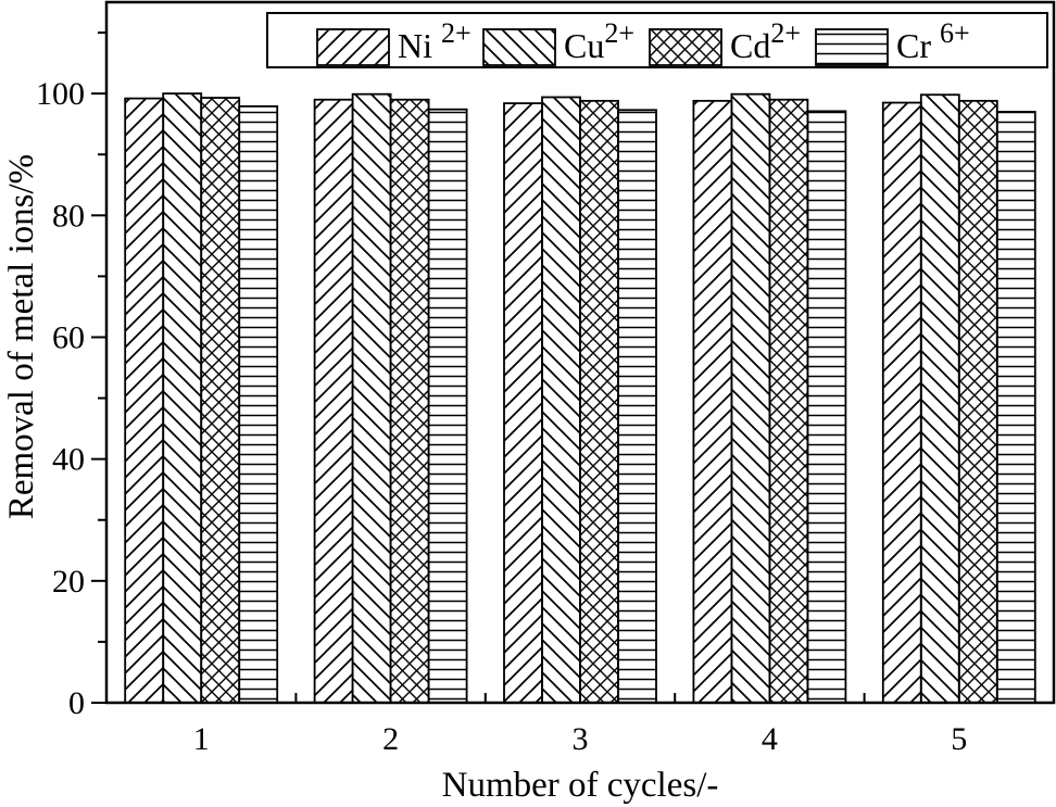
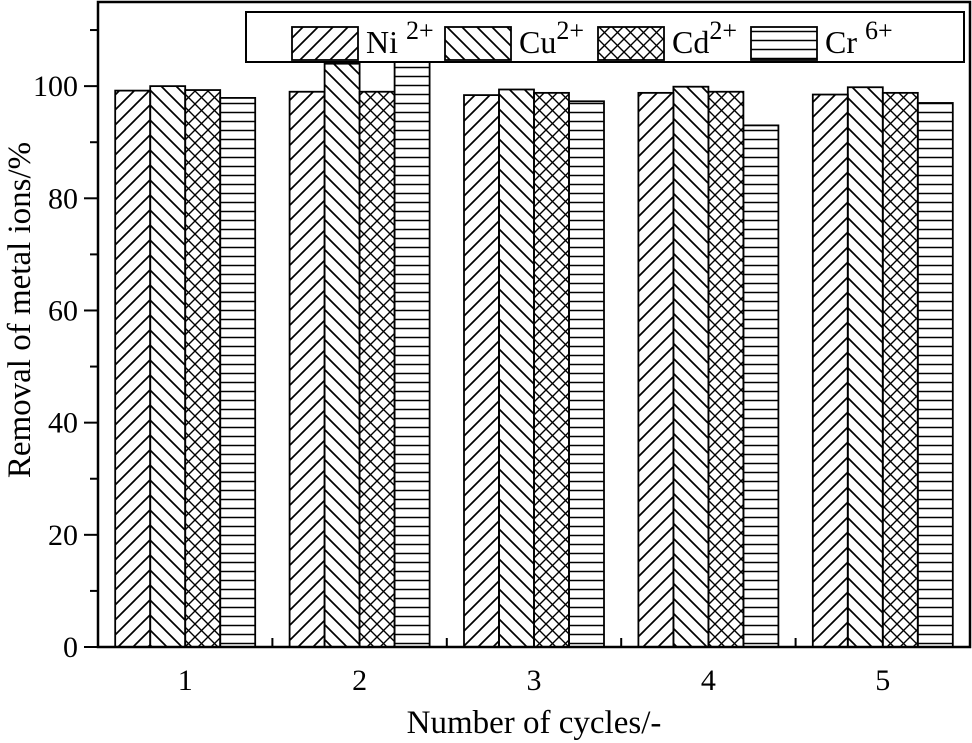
Cu/2: 100 -> 104
Cr/2: 97 -> 109
Cr/4: 97 -> 93
